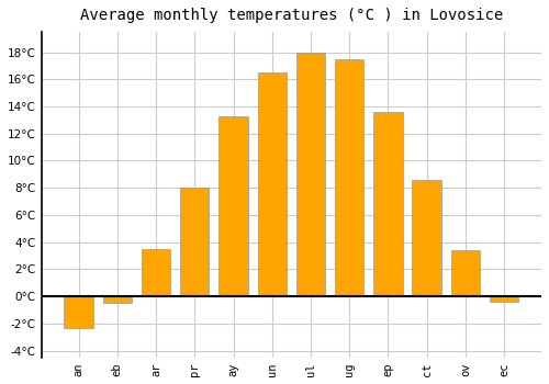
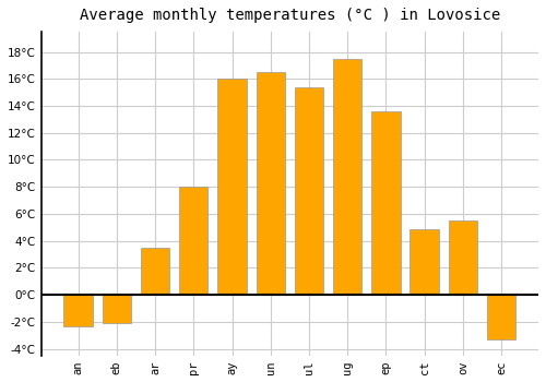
eb: -0.5°C -> -2.1°C
ay: 13.3°C -> 16.0°C
ul: 18.0°C -> 15.4°C
ct: 8.6°C -> 4.9°C
ov: 3.4°C -> 5.5°C
ec: -0.4°C -> -3.3°C
